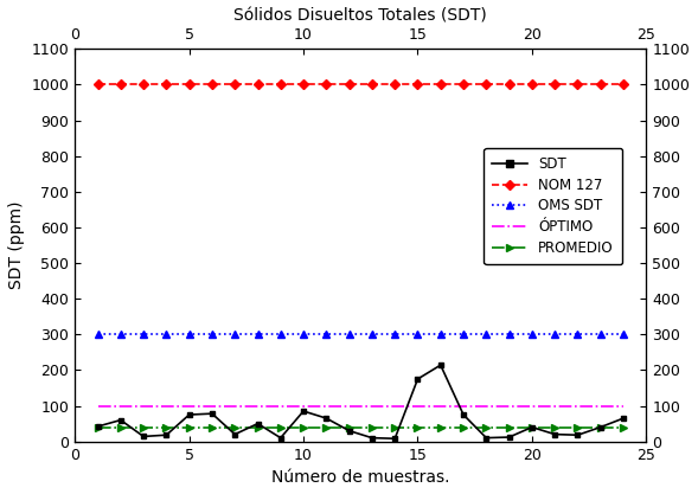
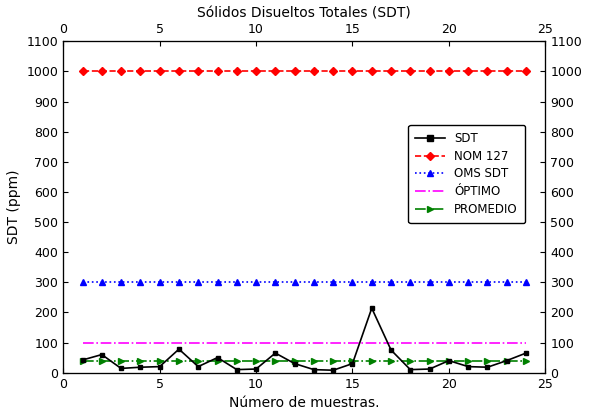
SDT/5: 75 -> 20
SDT/10: 85 -> 12
SDT/15: 175 -> 30
